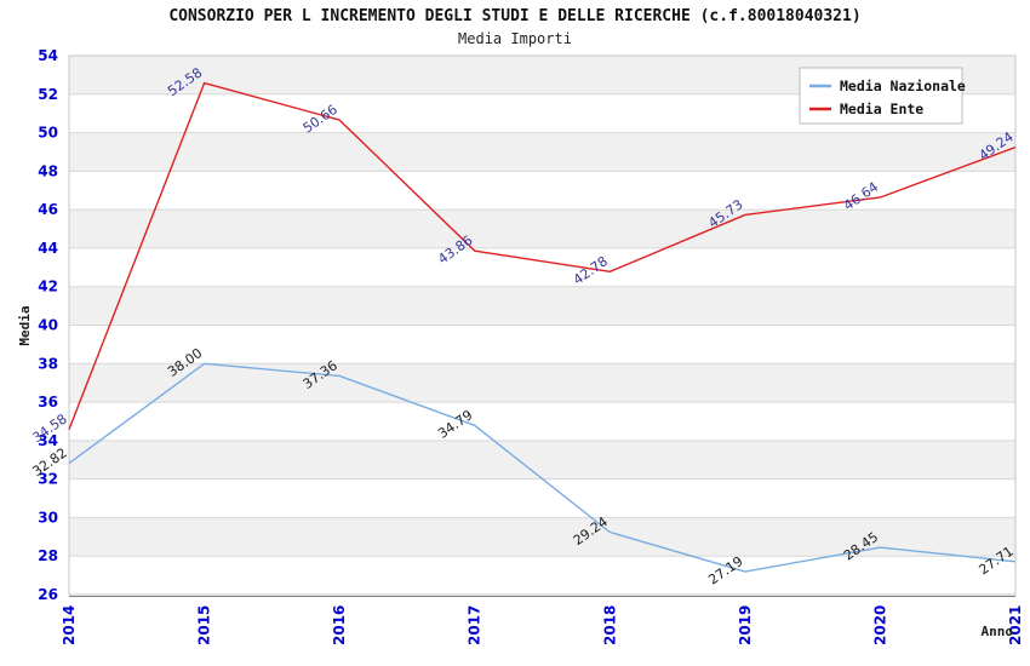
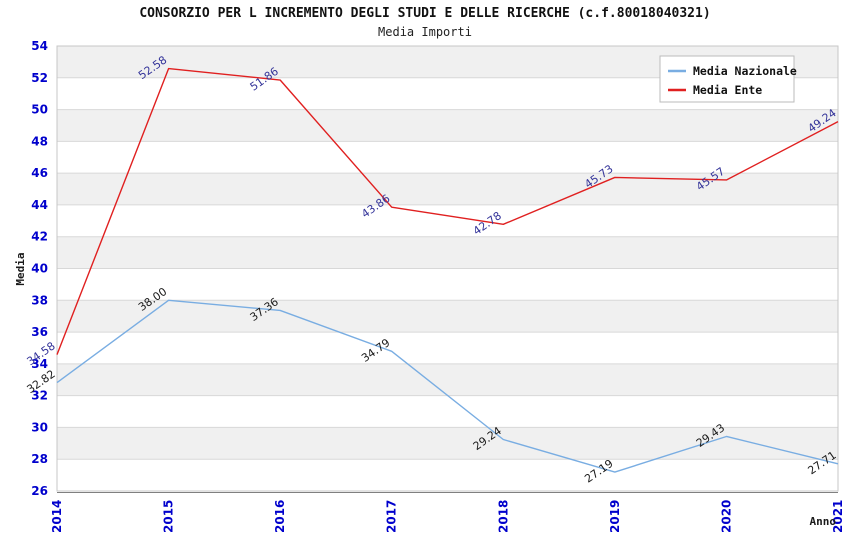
Media Ente/2016: 50.66 -> 51.86
Media Nazionale/2020: 28.45 -> 29.43
Media Ente/2020: 46.64 -> 45.57
